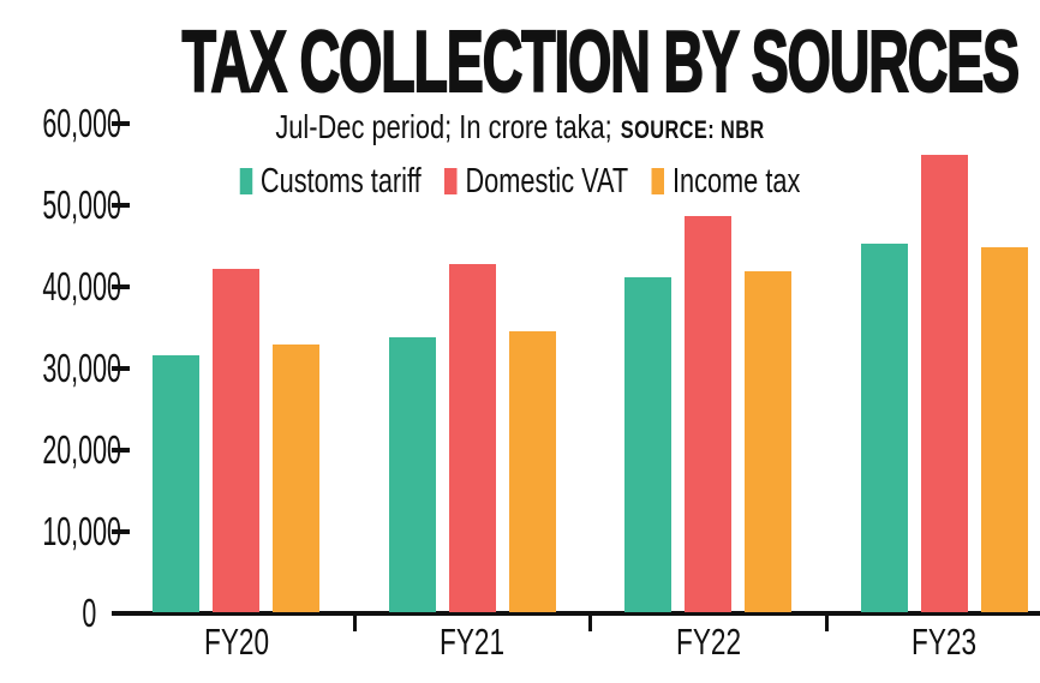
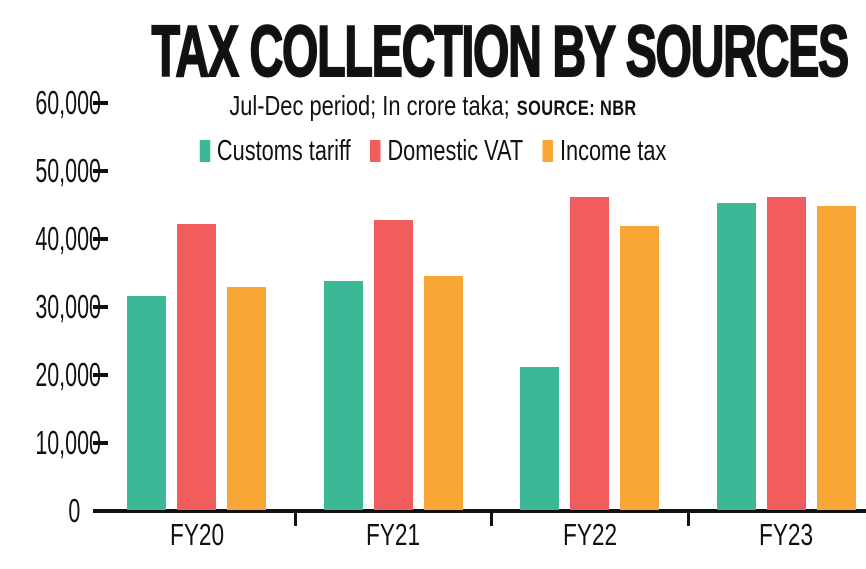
Customs tariff/FY22: 41000 -> 21000
Domestic VAT/FY22: 48000 -> 46000
Domestic VAT/FY23: 56000 -> 46000
